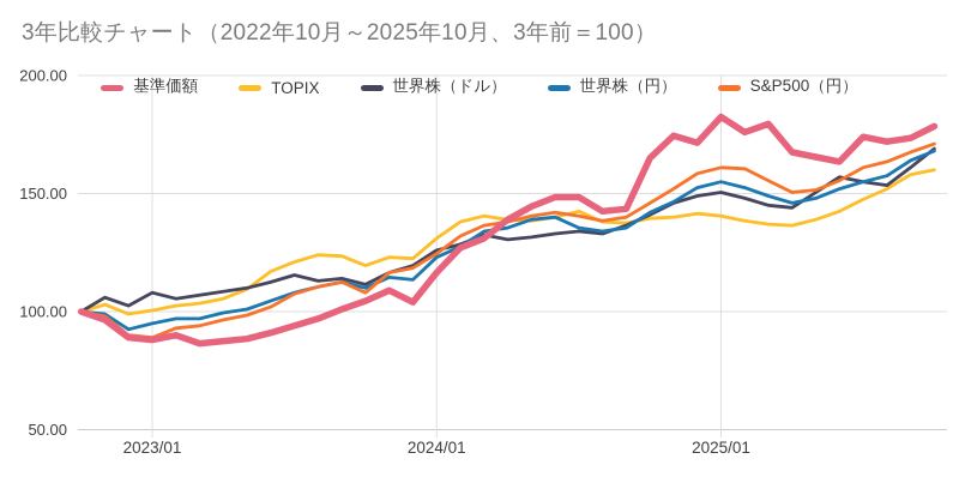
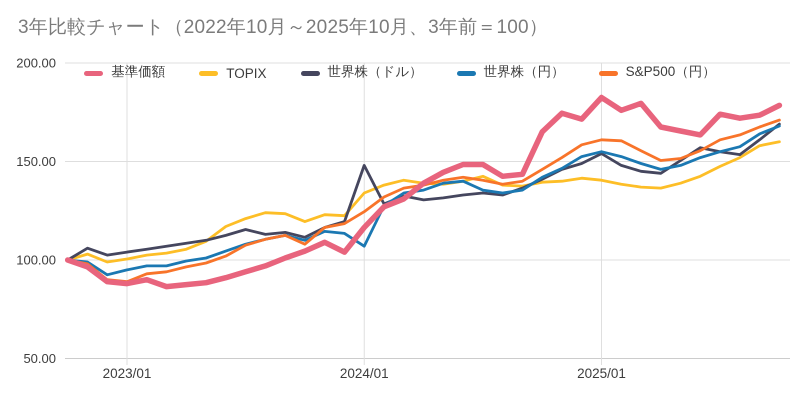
世界株（ドル）/2023/01: 108 -> 104
TOPIX/2024/01: 131 -> 134
世界株（ドル）/2024/01: 126 -> 148
世界株（円）/2024/01: 123 -> 107
世界株（ドル）/2025/01: 150 -> 154
